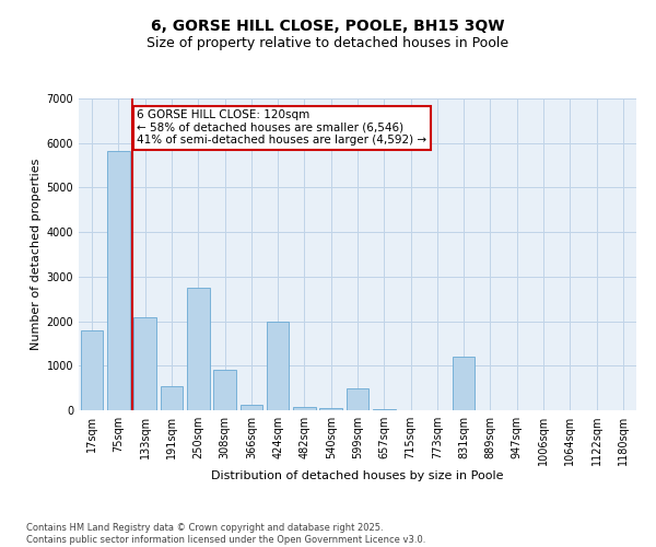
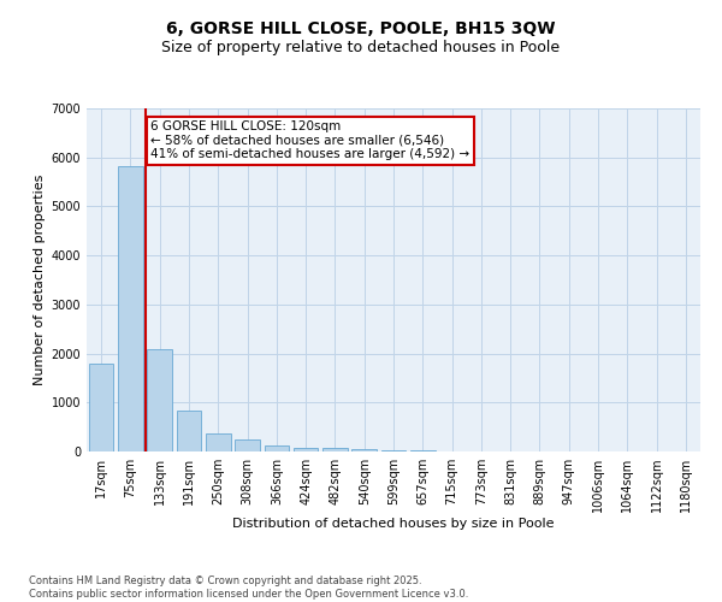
191sqm: 550 -> 830
250sqm: 2750 -> 370
308sqm: 900 -> 240
424sqm: 2000 -> 80
599sqm: 500 -> 30
831sqm: 1200 -> 0
